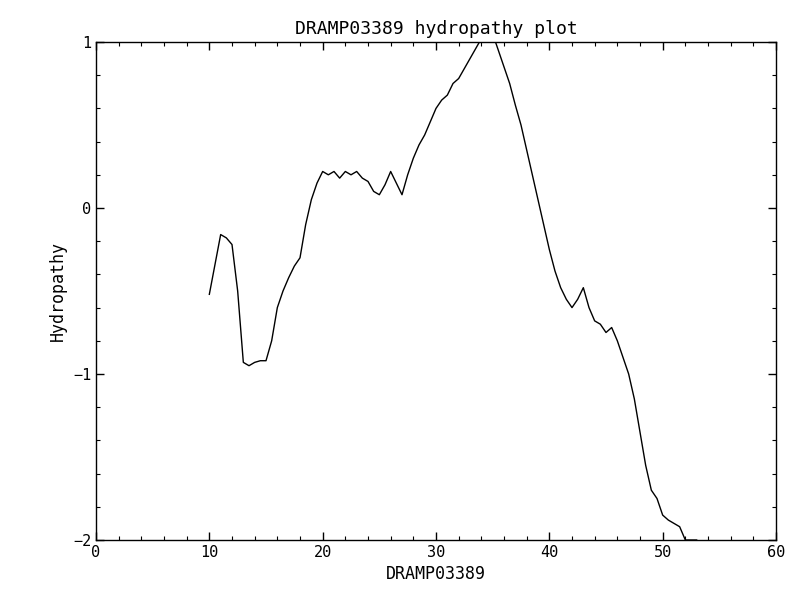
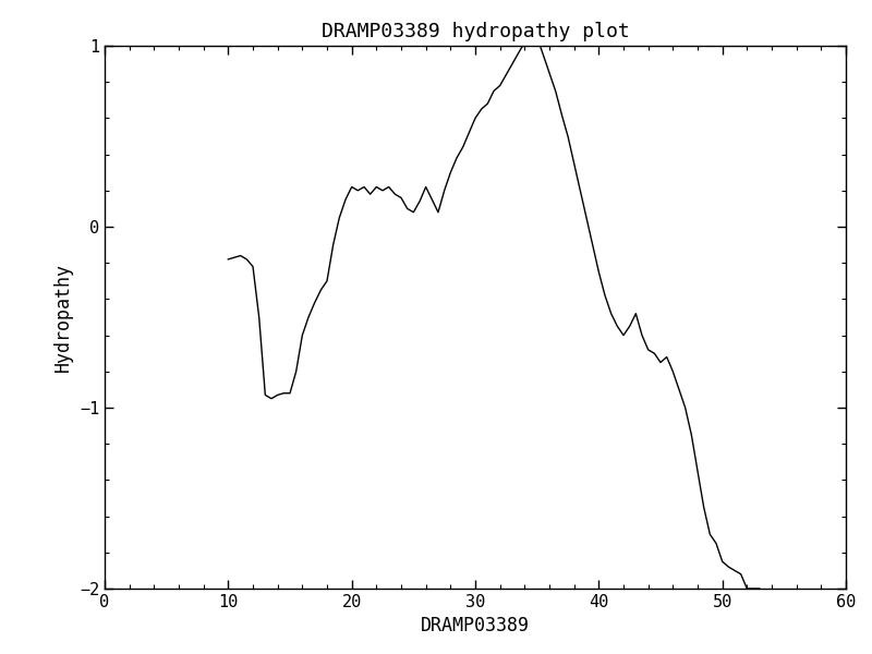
10: -0.52 -> -0.18
